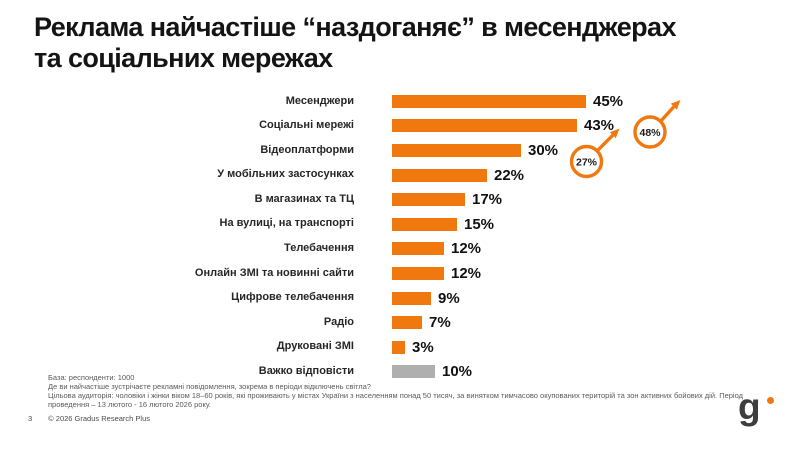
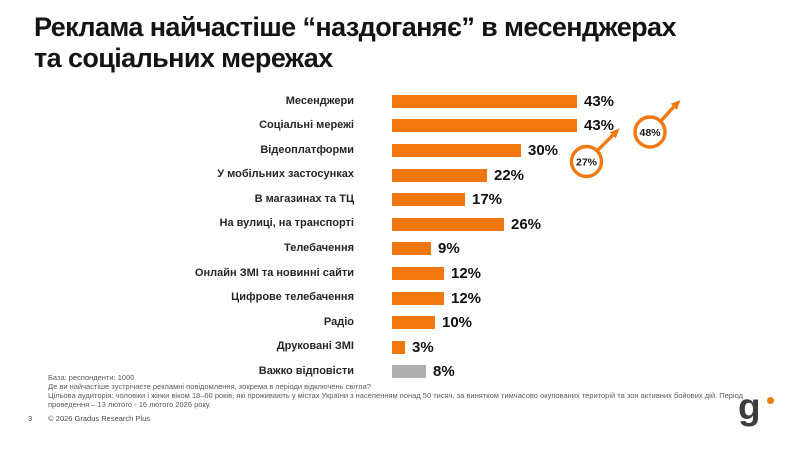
Месенджери: 45% -> 43%
На вулиці, на транспорті: 15% -> 26%
Телебачення: 12% -> 9%
Цифрове телебачення: 9% -> 12%
Радіо: 7% -> 10%
Важко відповісти: 10% -> 8%
